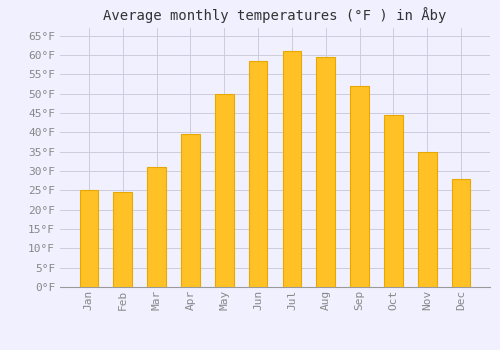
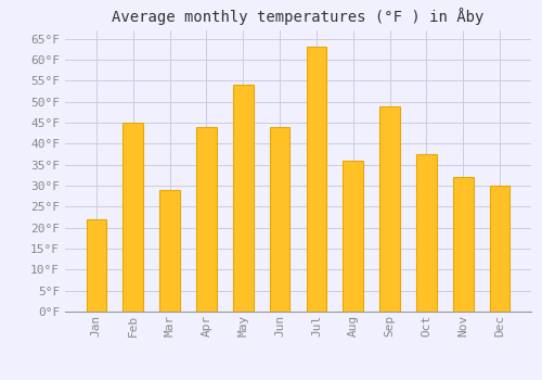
Jan: 25.0°F -> 22.0°F
Feb: 24.5°F -> 45.0°F
Mar: 31.0°F -> 29.0°F
Apr: 39.5°F -> 44.0°F
May: 50.0°F -> 54.0°F
Jun: 58.5°F -> 44.0°F
Jul: 61.0°F -> 63.0°F
Aug: 59.5°F -> 36.0°F
Sep: 52.0°F -> 49.0°F
Oct: 44.5°F -> 37.5°F
Nov: 35.0°F -> 32.0°F
Dec: 28.0°F -> 30.0°F
